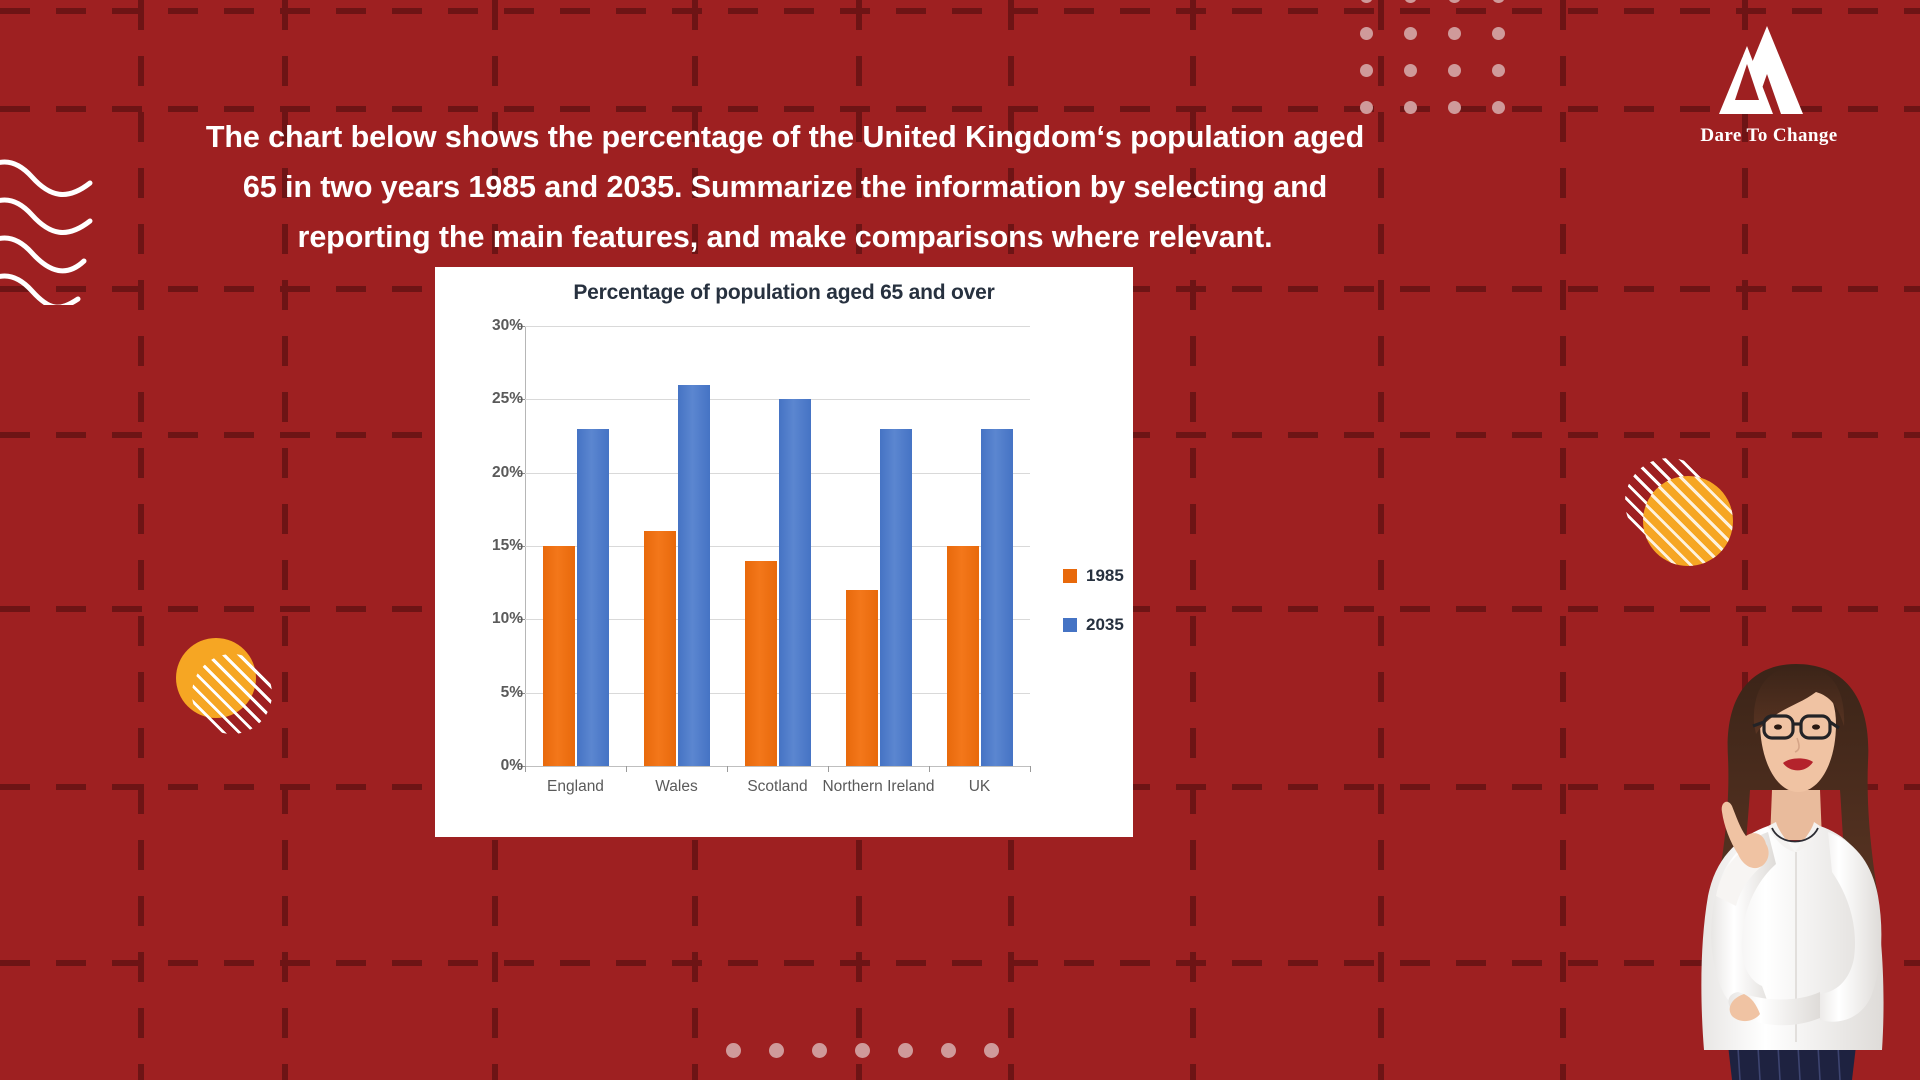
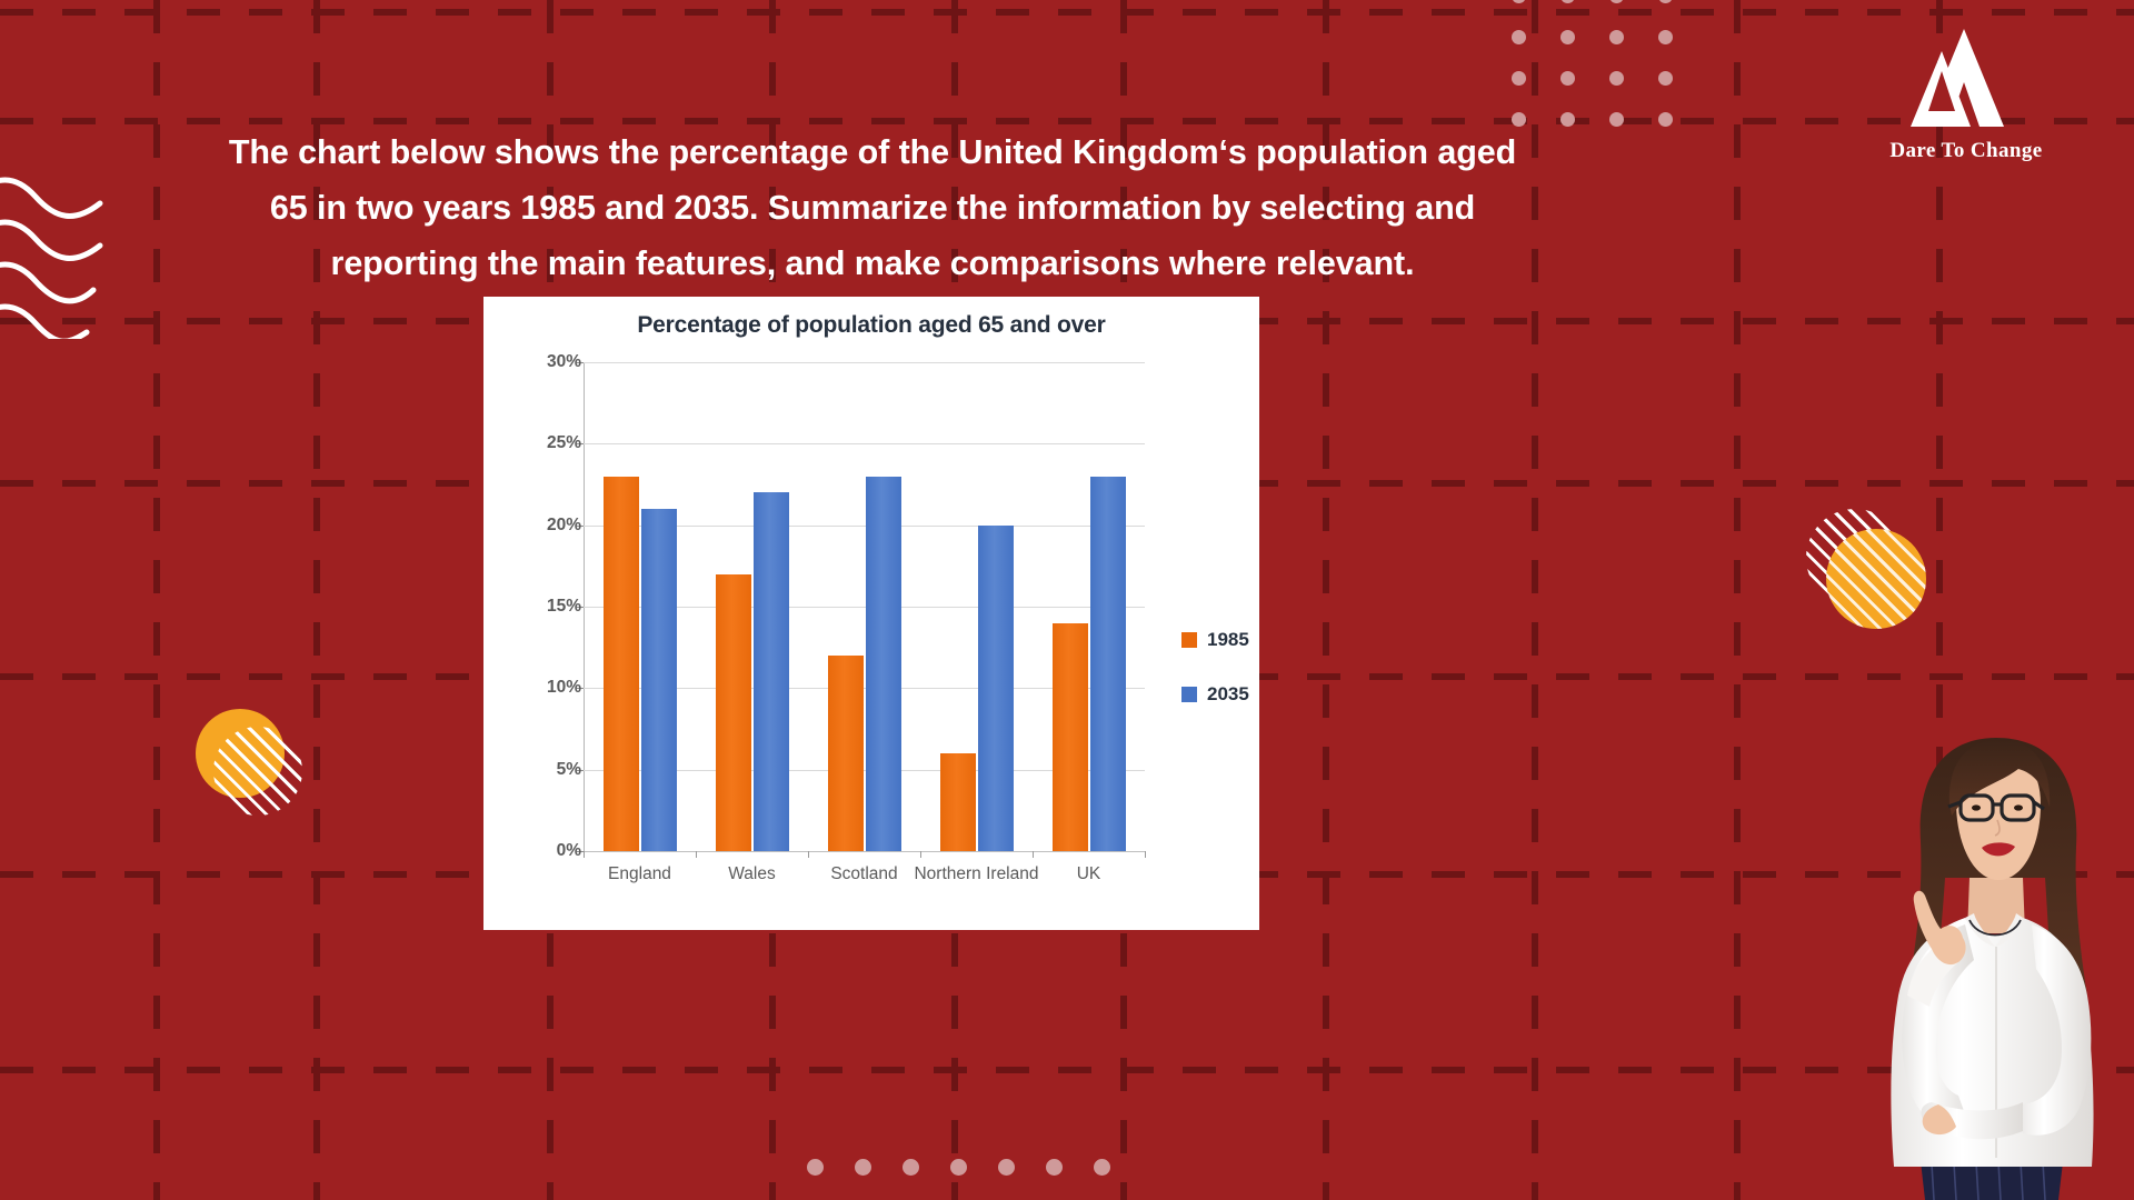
1985/England: 15% -> 23%
2035/England: 23% -> 21%
1985/Wales: 16% -> 17%
2035/Wales: 26% -> 22%
1985/Scotland: 14% -> 12%
2035/Scotland: 25% -> 23%
1985/Northern Ireland: 12% -> 6%
2035/Northern Ireland: 23% -> 20%
1985/UK: 15% -> 14%
